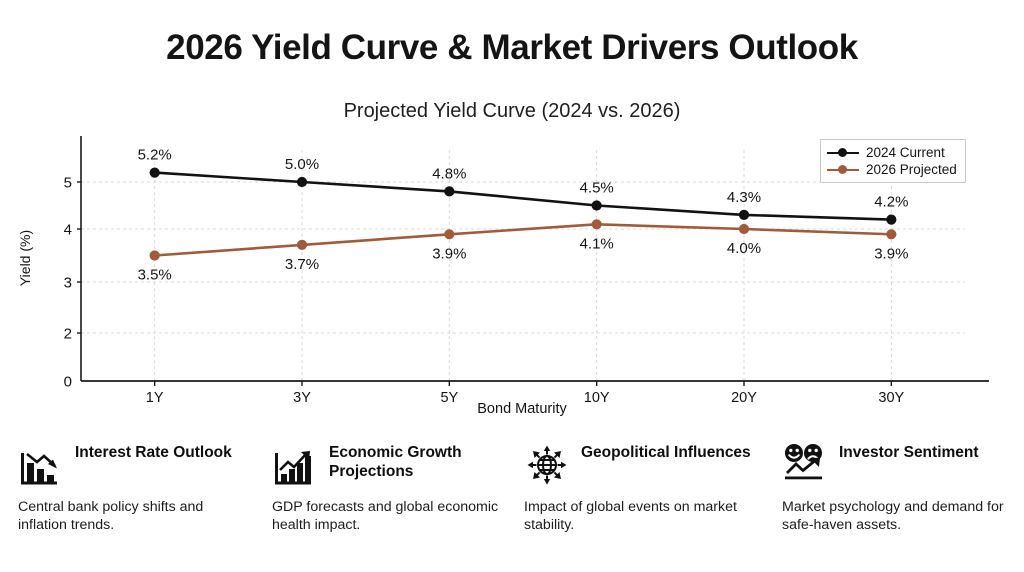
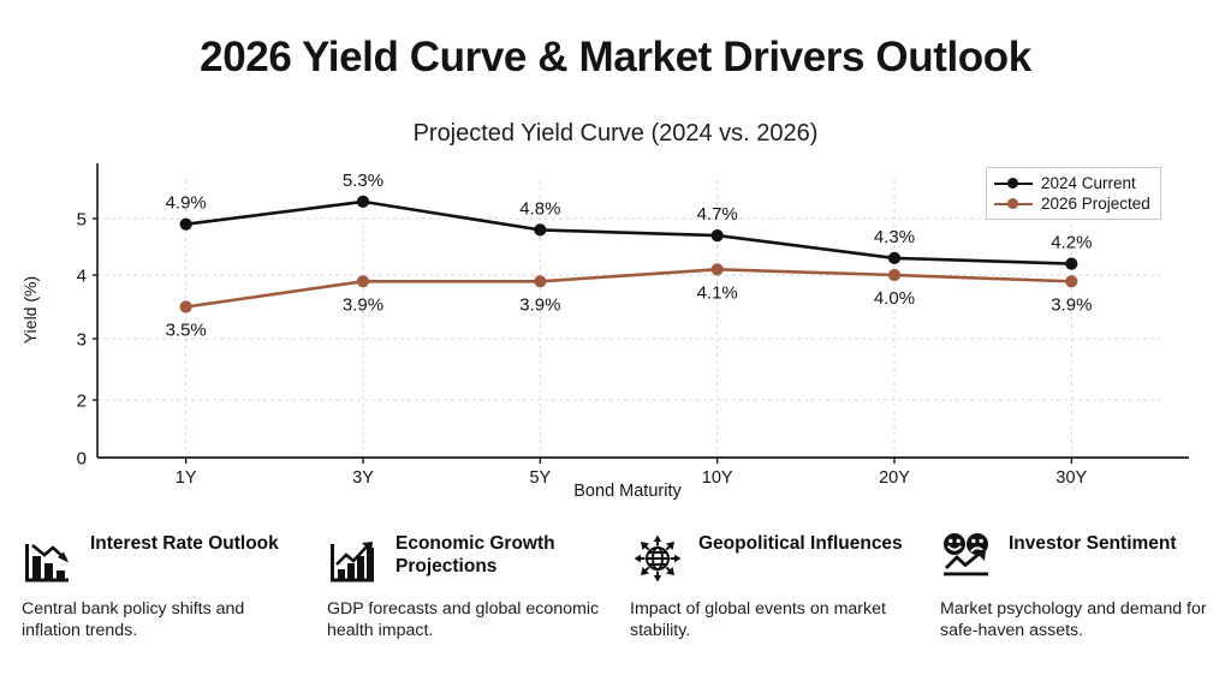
2024 Current/1Y: 5.2% -> 4.9%
2024 Current/3Y: 5.0% -> 5.3%
2026 Projected/3Y: 3.7% -> 3.9%
2024 Current/10Y: 4.5% -> 4.7%
